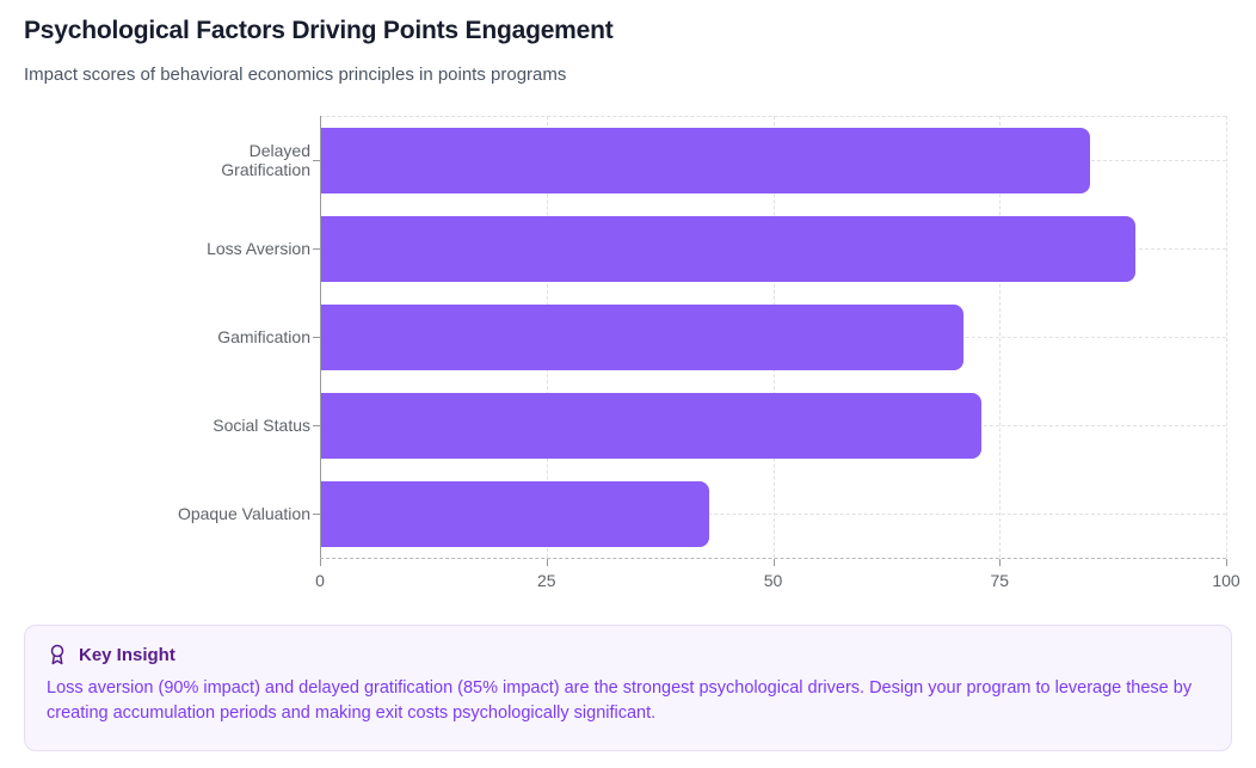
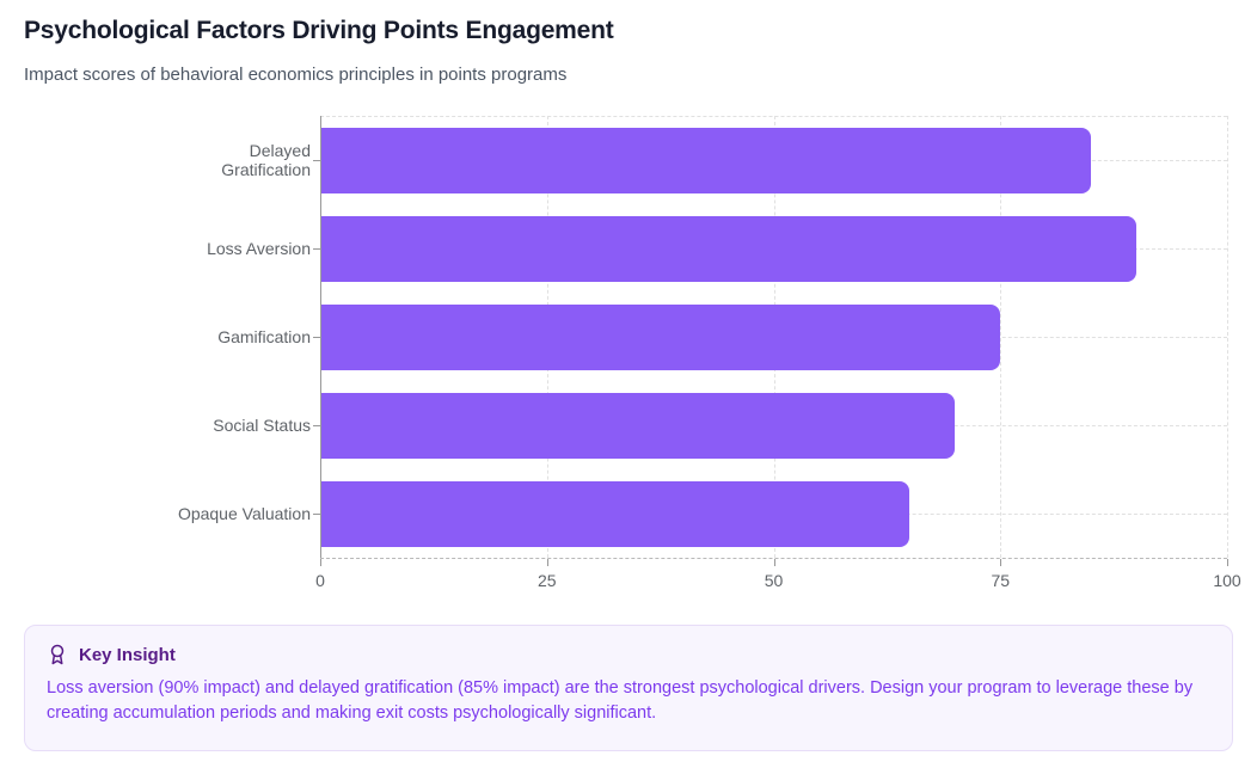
Gamification: 71 -> 75
Social Status: 73 -> 70
Opaque Valuation: 43 -> 65
